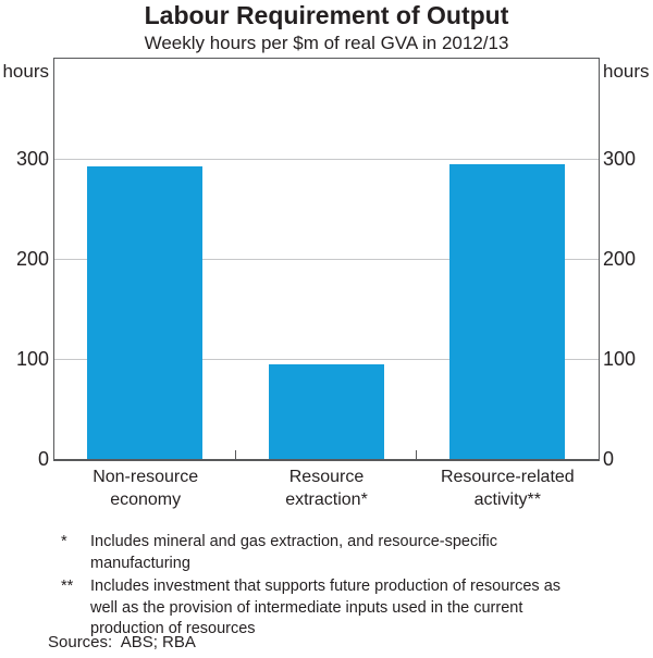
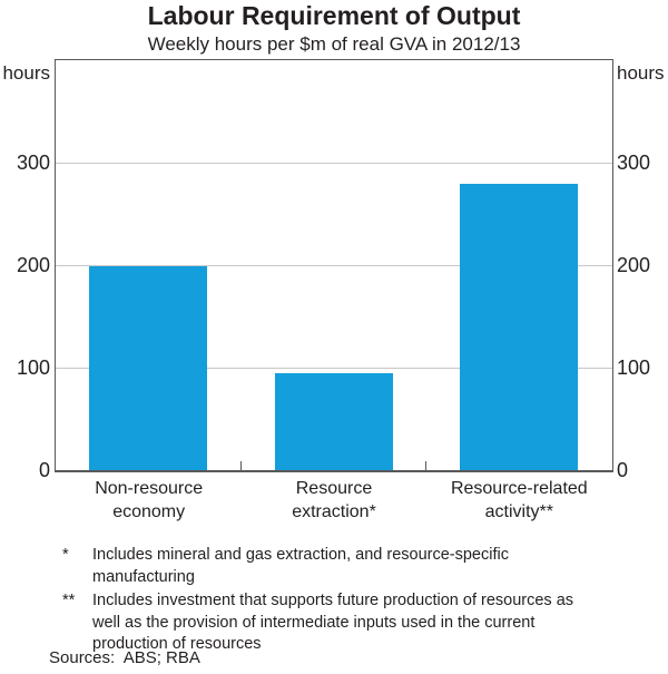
Non-resource economy: 290 -> 200
Resource-related activity**: 300 -> 280
